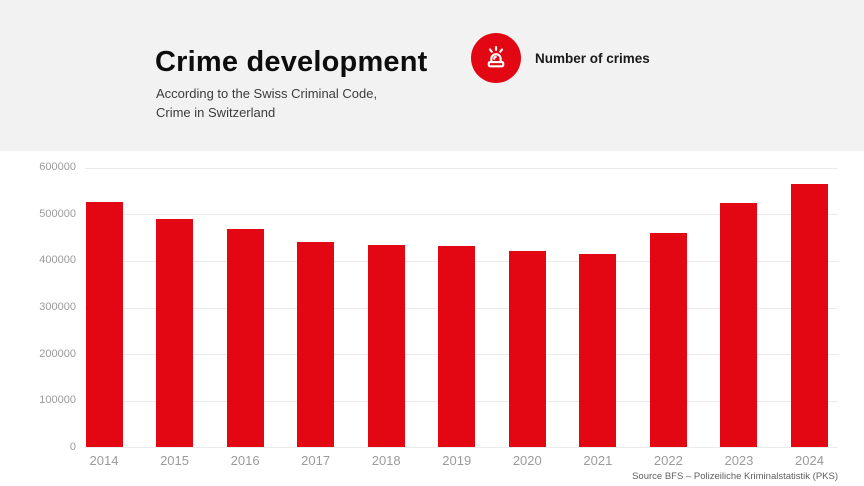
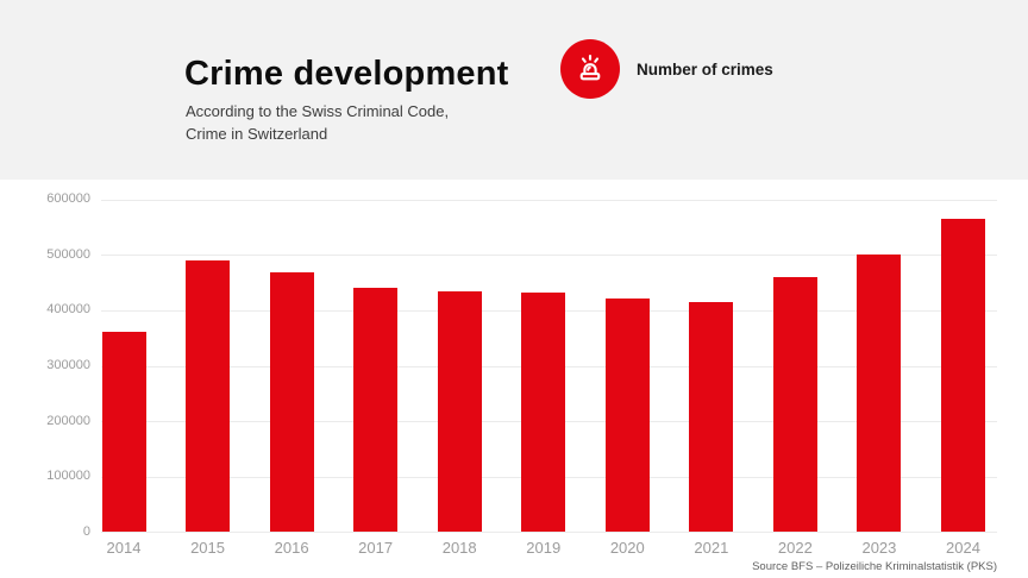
2014: 530000 -> 360000
2023: 520000 -> 500000
